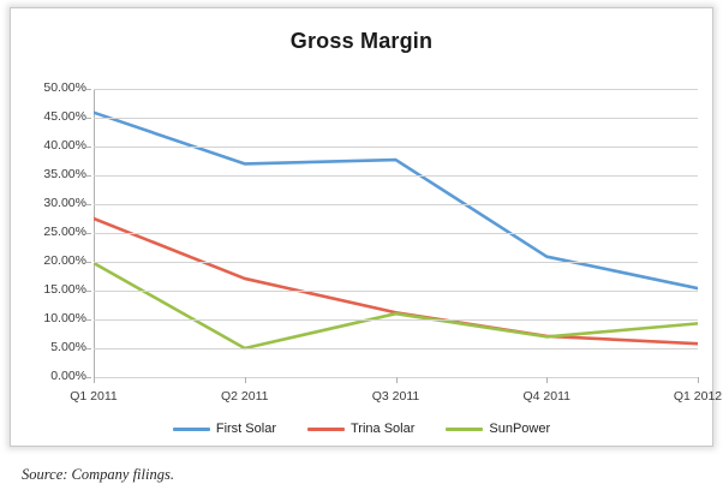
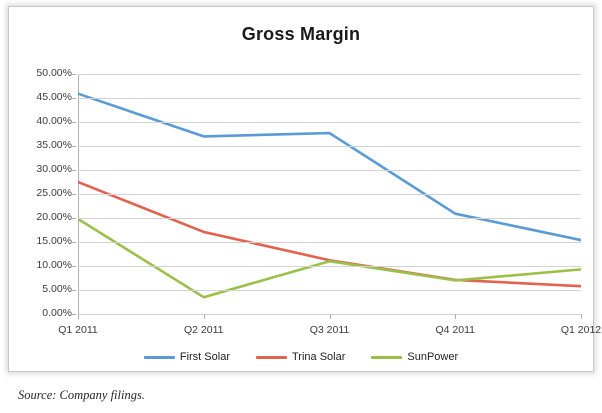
SunPower/Q2 2011: 5% -> 4%
